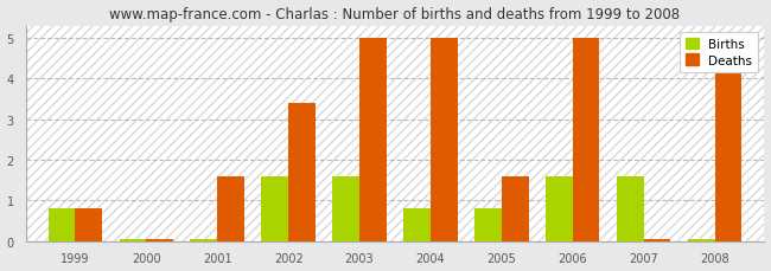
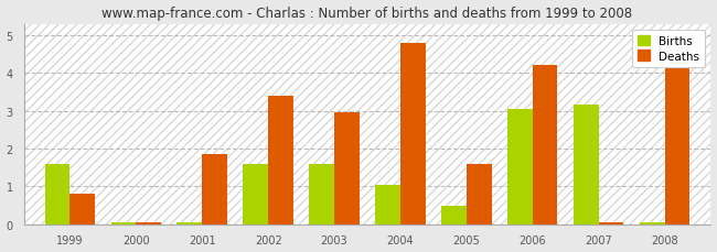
Births/1999: 0.80 -> 1.60
Deaths/2001: 1.60 -> 1.85
Deaths/2003: 5.00 -> 2.95
Births/2004: 0.80 -> 1.05
Deaths/2004: 5.00 -> 4.80
Births/2005: 0.80 -> 0.50
Births/2006: 1.60 -> 3.05
Deaths/2006: 5.00 -> 4.20
Births/2007: 1.60 -> 3.15
